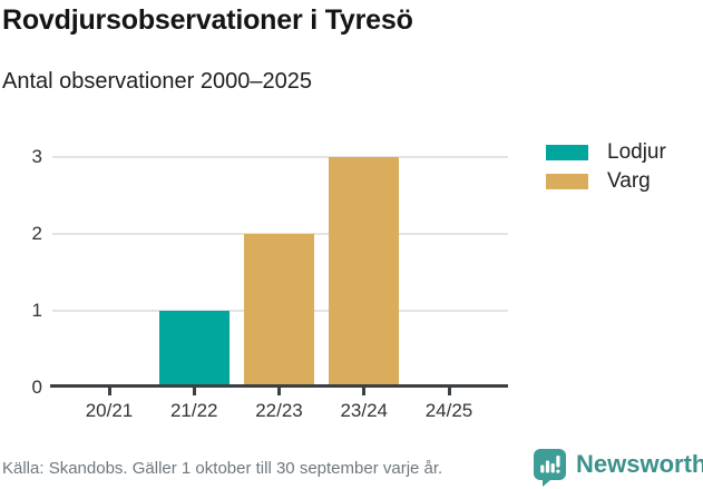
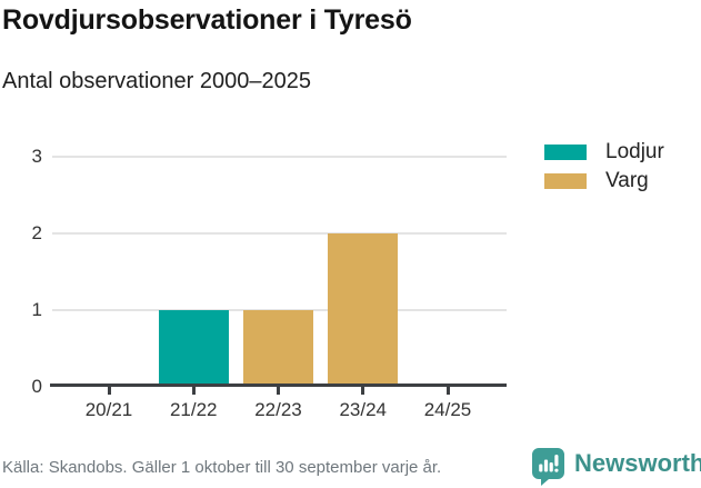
Varg/22/23: 2 -> 1
Varg/23/24: 3 -> 2
